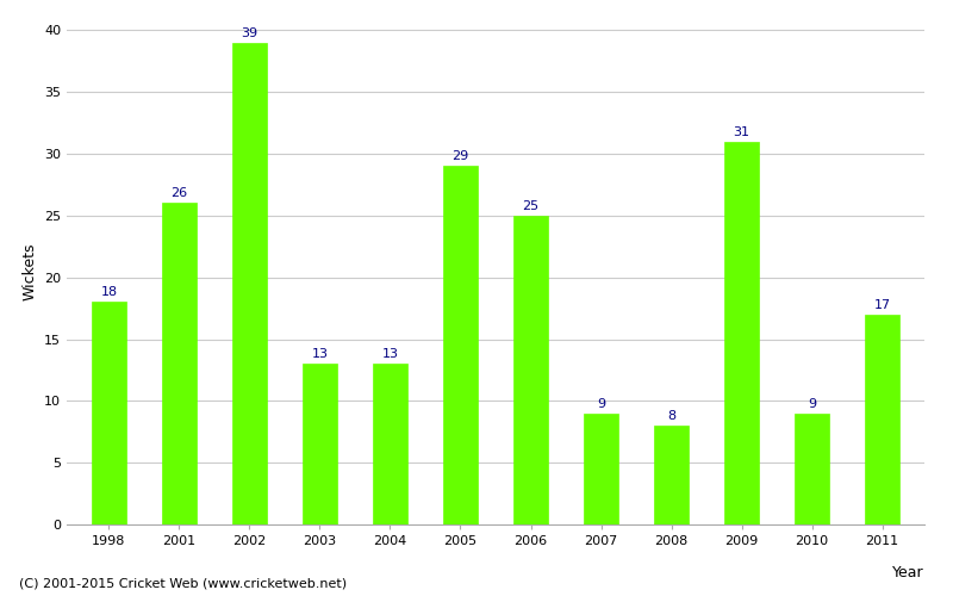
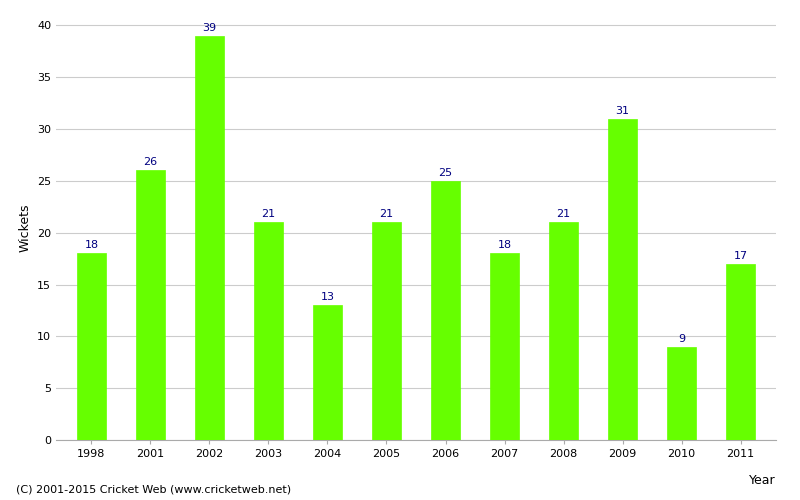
2003: 13 -> 21
2005: 29 -> 21
2007: 9 -> 18
2008: 8 -> 21
